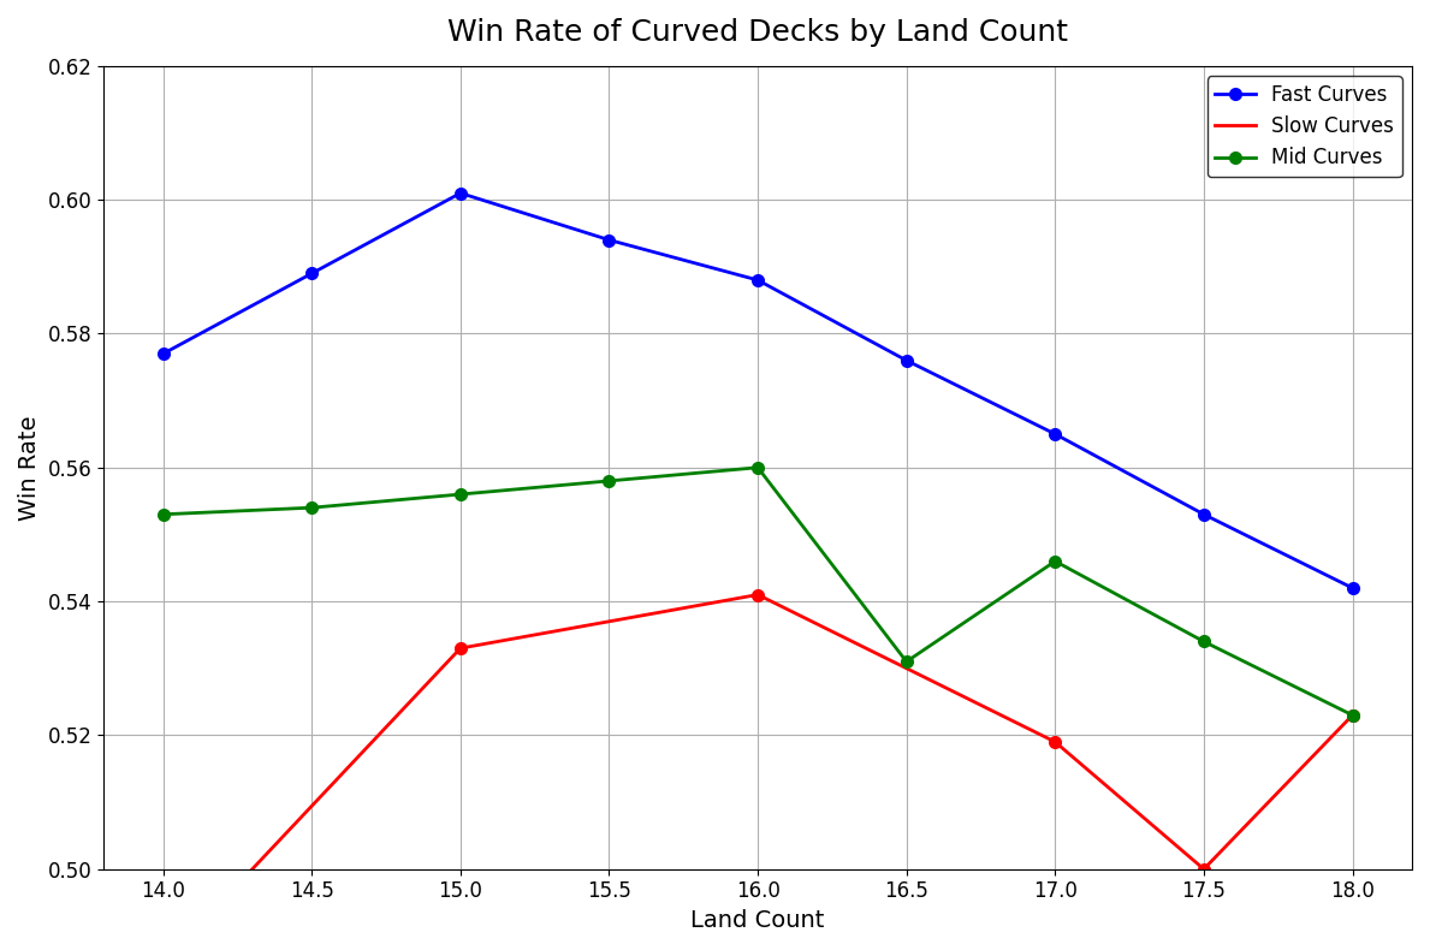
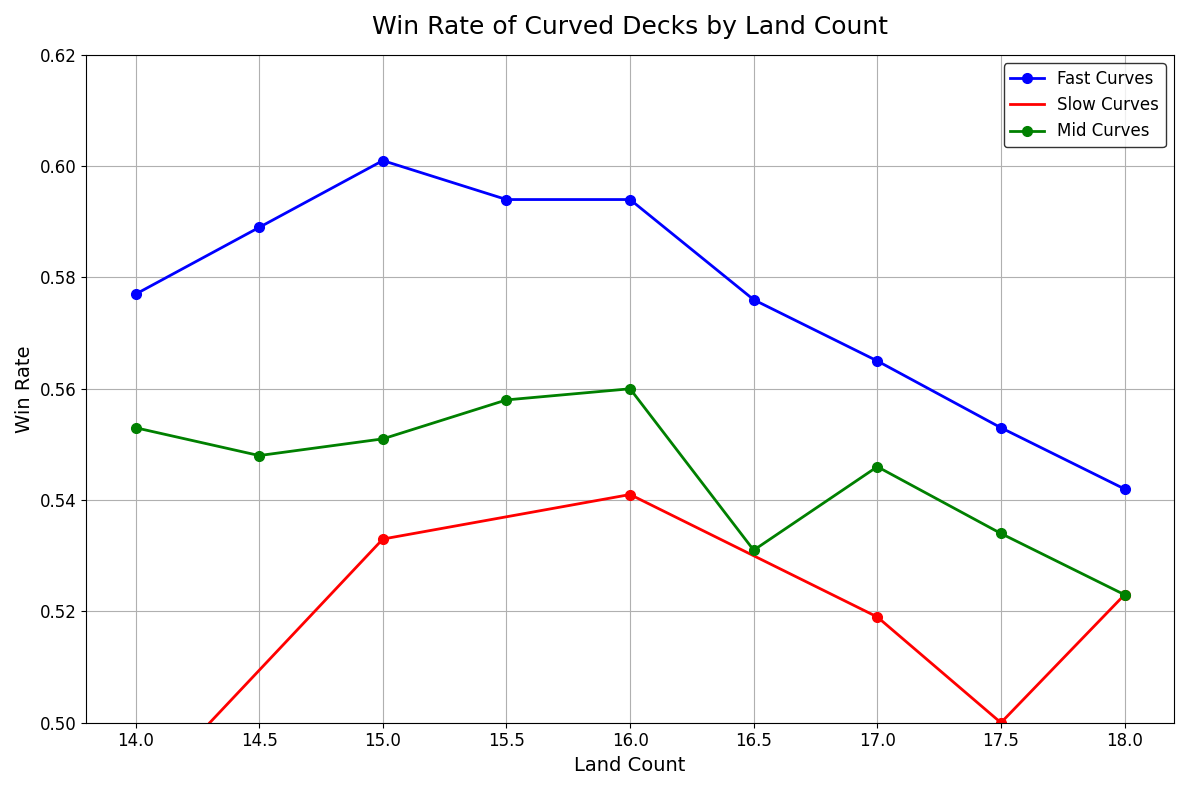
Mid Curves/14.5: 0.554 -> 0.548
Mid Curves/15.0: 0.556 -> 0.551
Fast Curves/16.0: 0.588 -> 0.594
